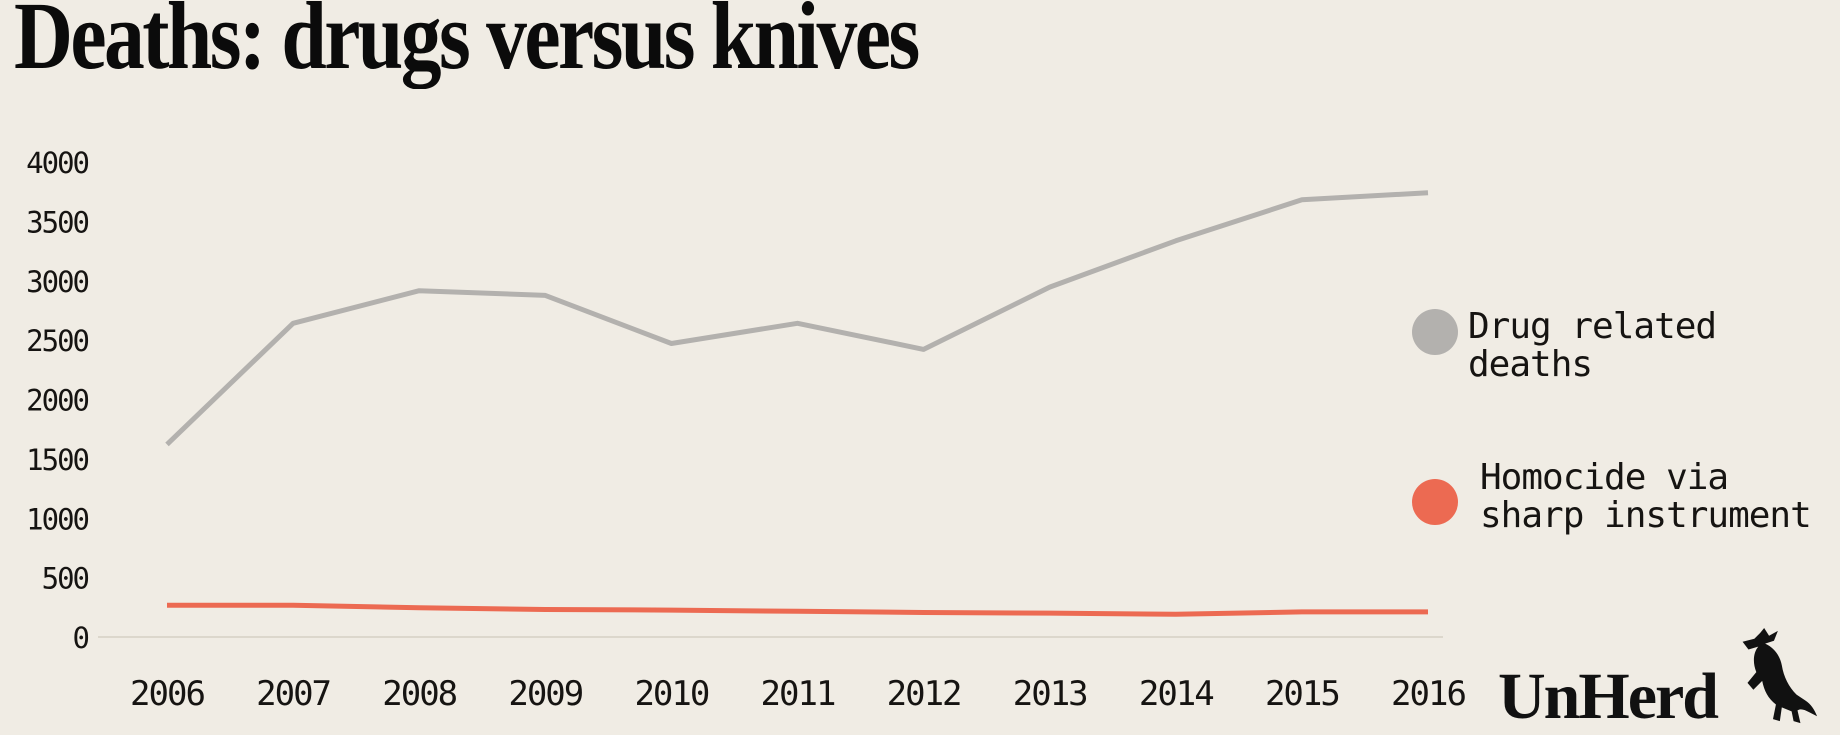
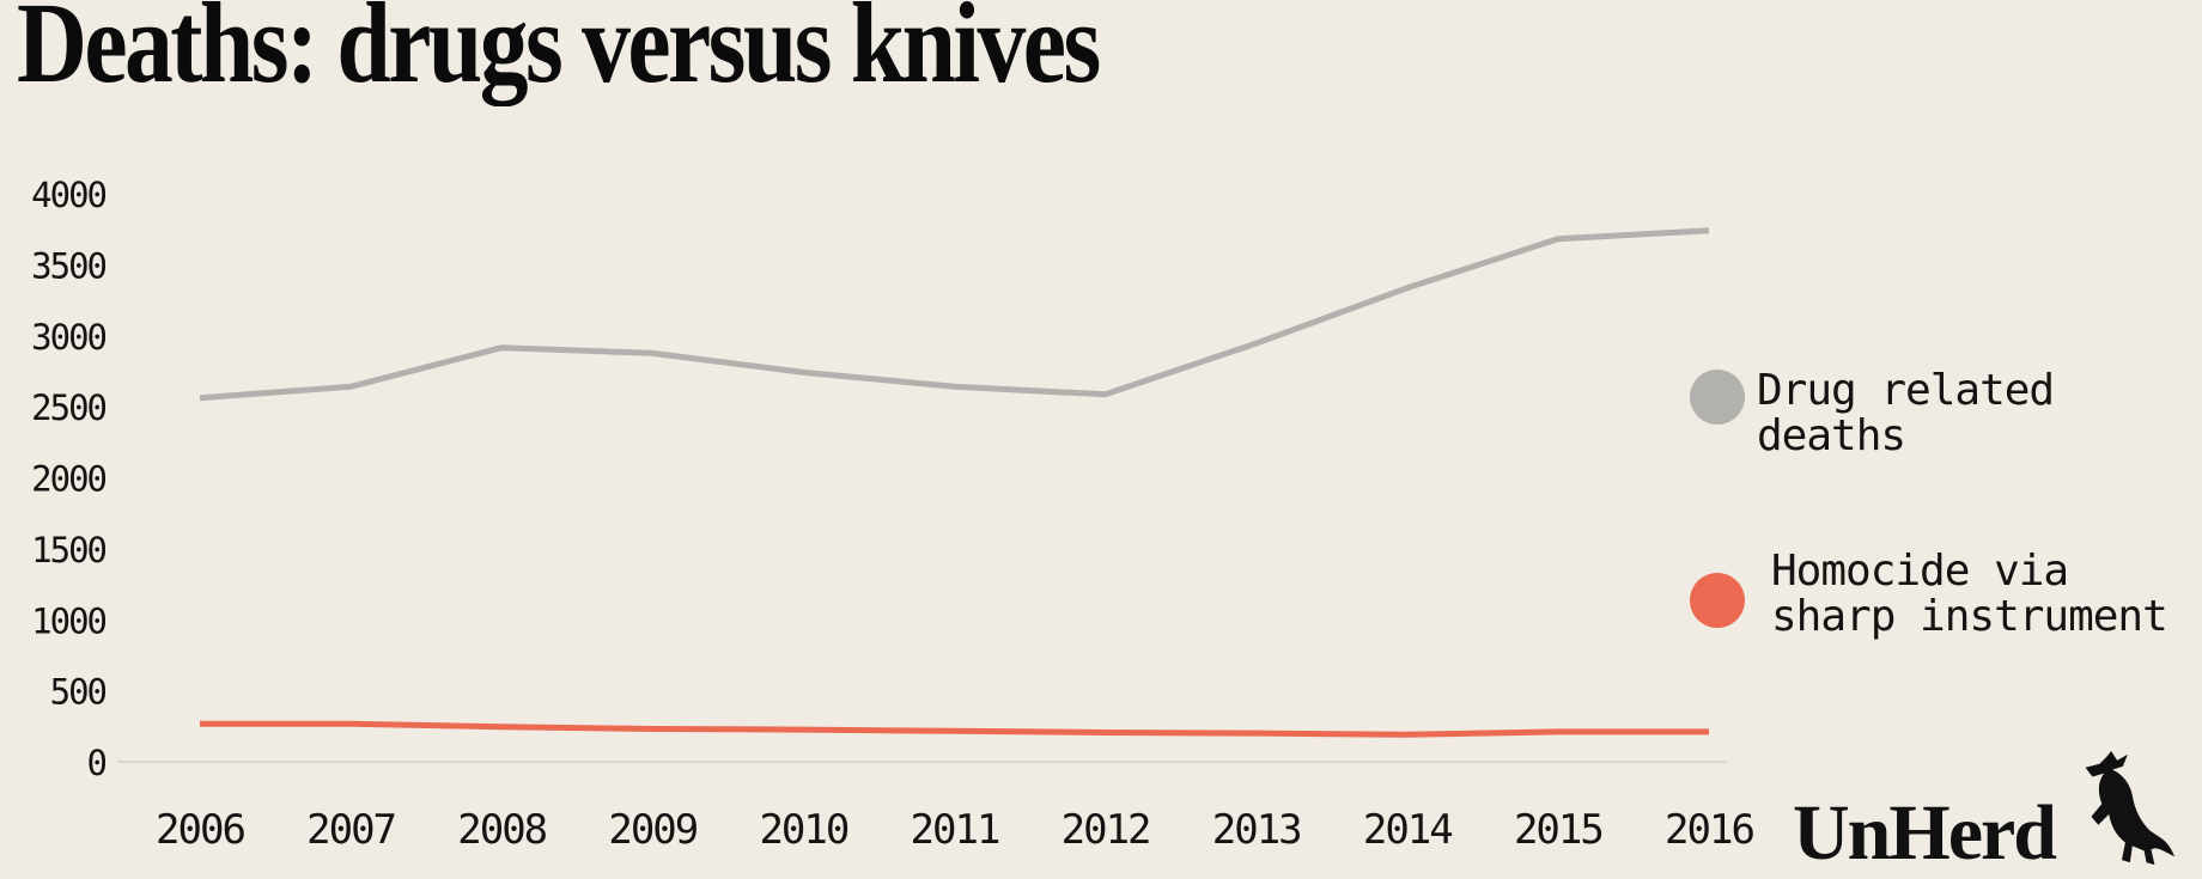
Drug related deaths/2006: 1630 -> 2570
Drug related deaths/2010: 2480 -> 2750
Drug related deaths/2012: 2430 -> 2600
